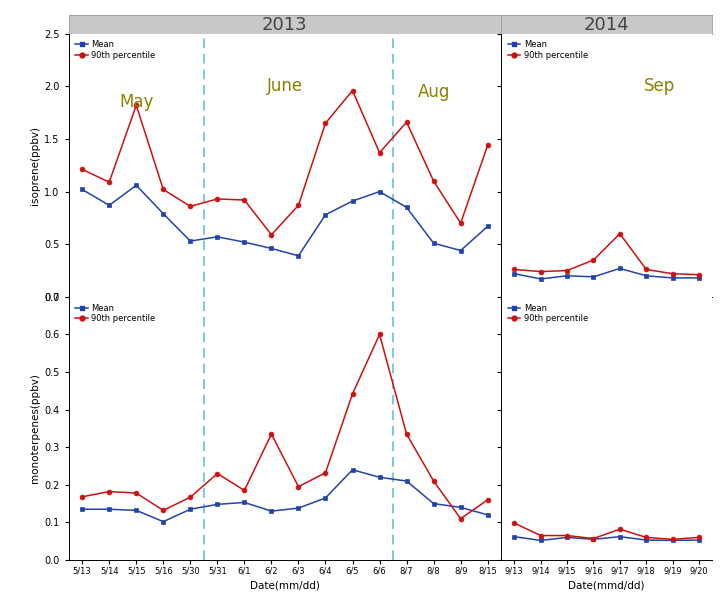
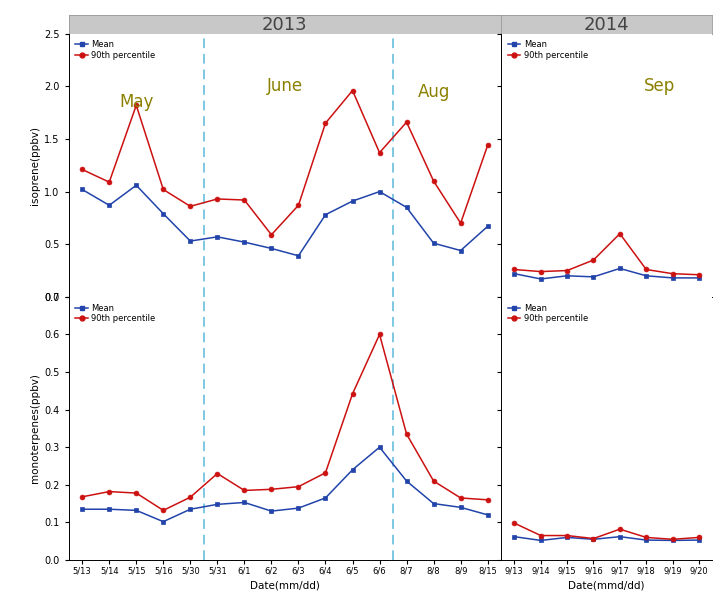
90th percentile/6/2: 0.335 -> 0.188
Mean/6/6: 0.220 -> 0.300
90th percentile/8/9: 0.110 -> 0.165
